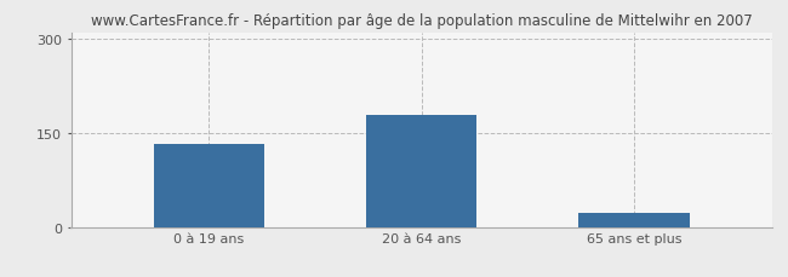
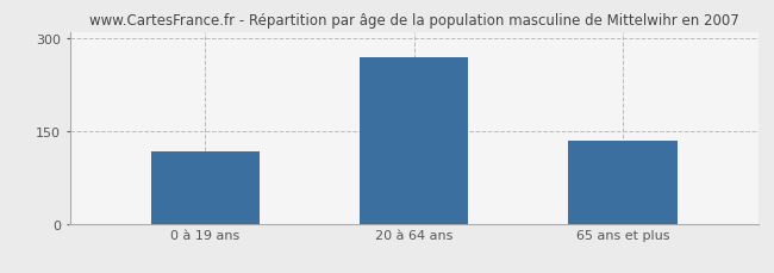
0 à 19 ans: 133 -> 116
20 à 64 ans: 178 -> 268
65 ans et plus: 22 -> 134
